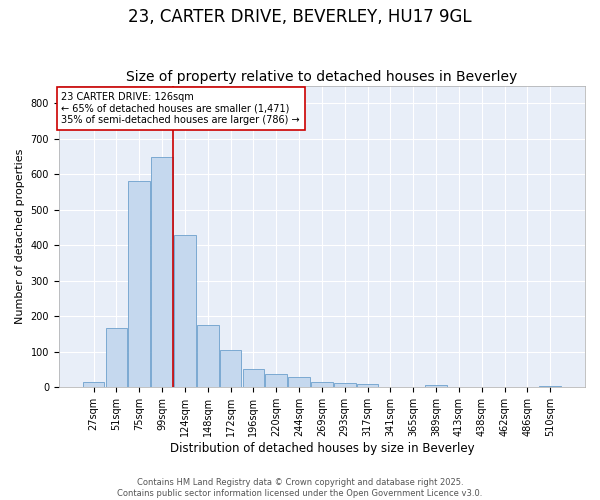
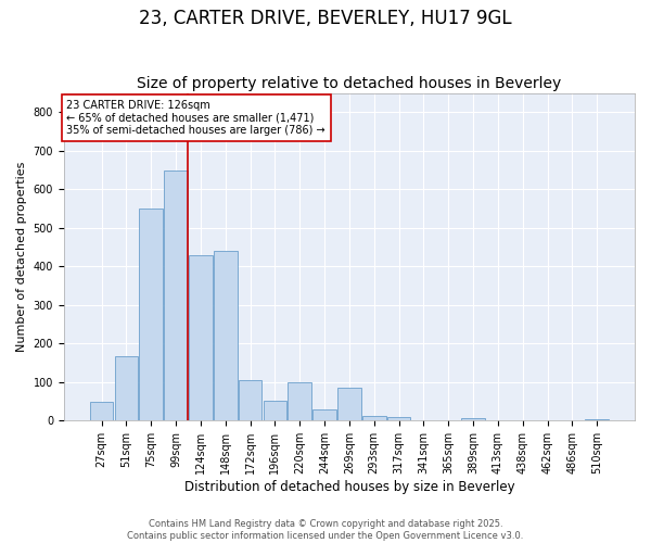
27sqm: 15 -> 50
75sqm: 580 -> 550
148sqm: 175 -> 440
220sqm: 37 -> 100
269sqm: 14 -> 85
